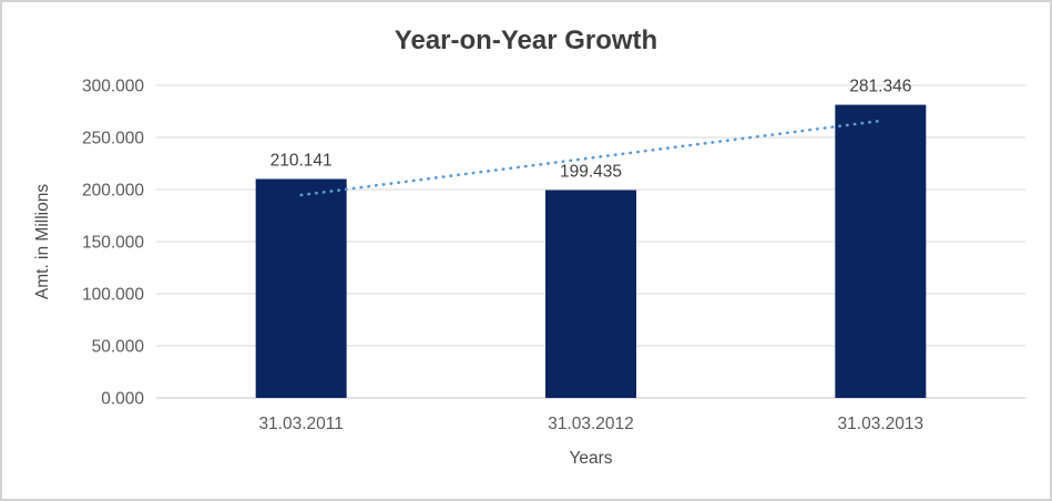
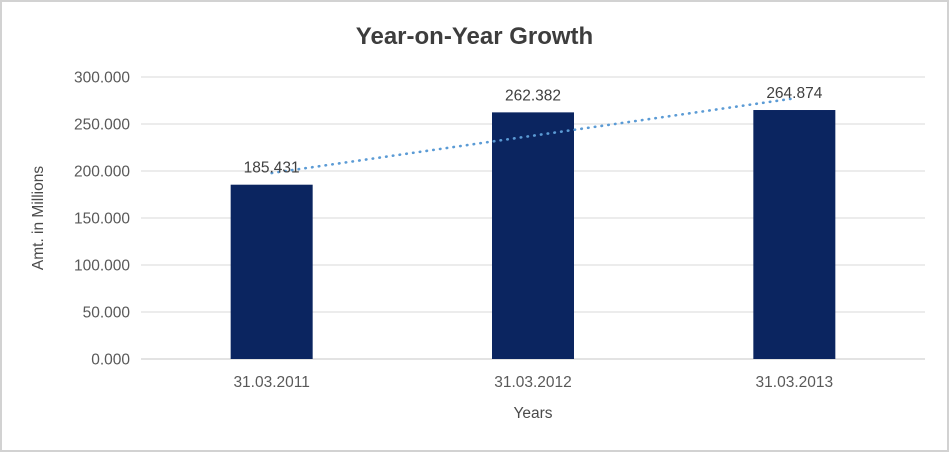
31.03.2011: 210.141 -> 185.431
31.03.2012: 199.435 -> 262.382
31.03.2013: 281.346 -> 264.874
